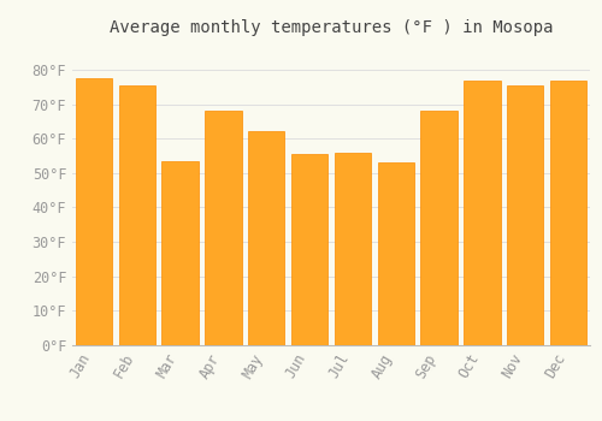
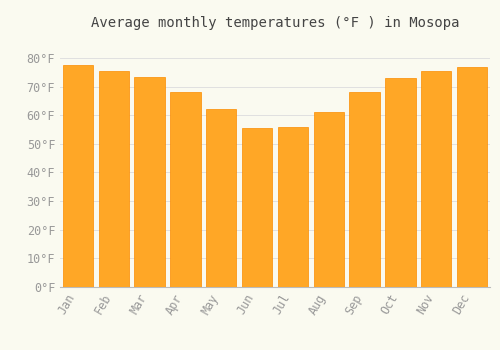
Mar: 53.5°F -> 73.5°F
Aug: 53.0°F -> 61.0°F
Oct: 77.0°F -> 73.0°F
